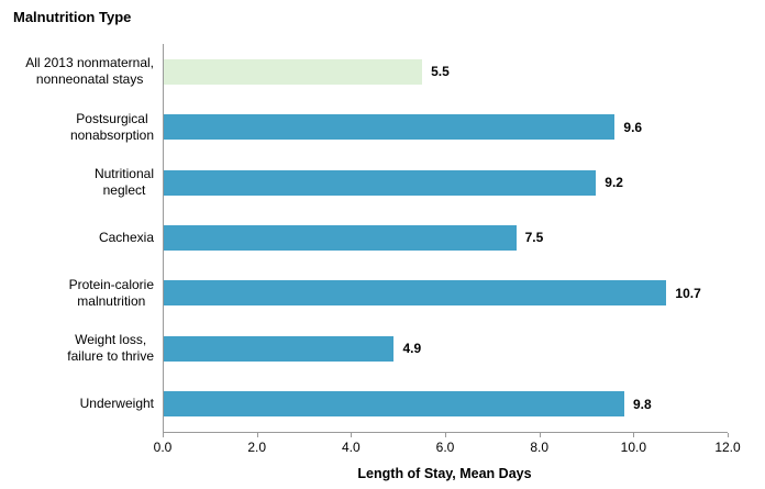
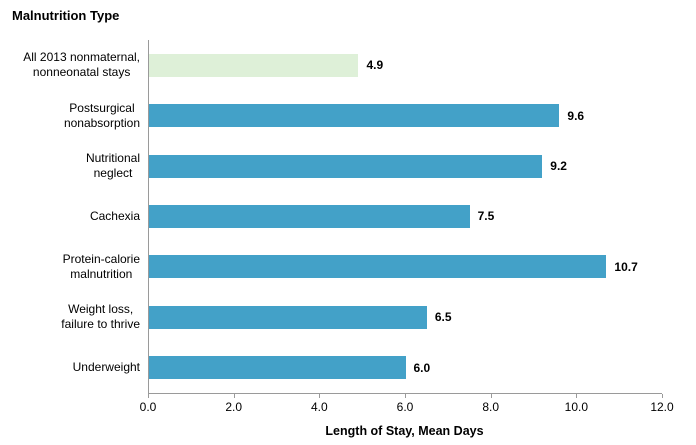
All 2013 nonmaternal, nonneonatal stays: 5.5 -> 4.9
Weight loss, failure to thrive: 4.9 -> 6.5
Underweight: 9.8 -> 6.0
